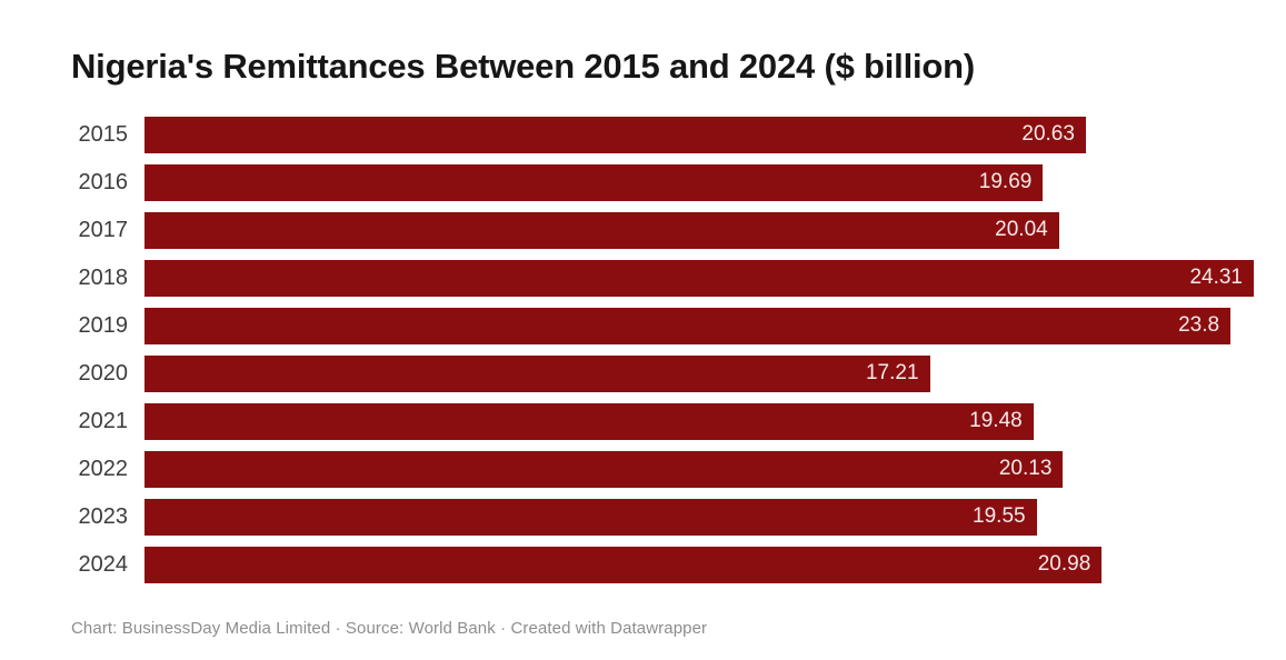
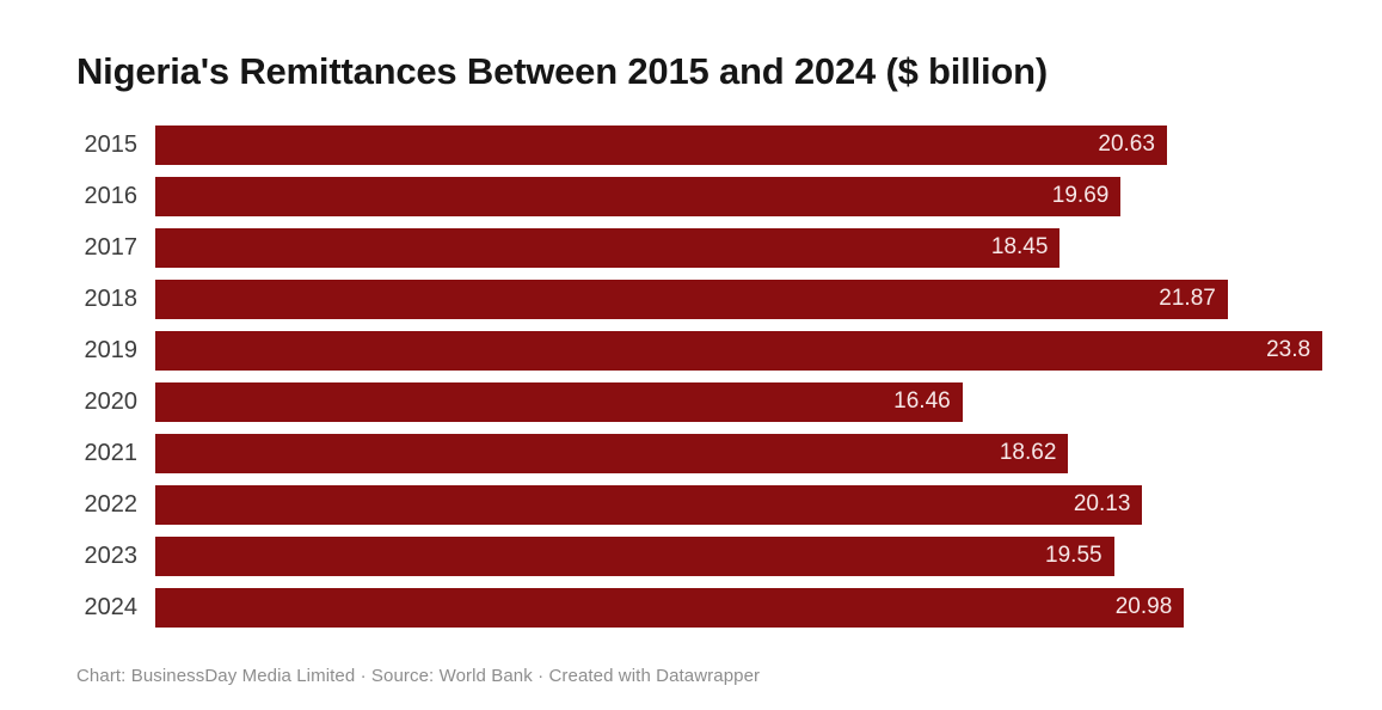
2017: 20.04 -> 18.45
2018: 24.31 -> 21.87
2020: 17.21 -> 16.46
2021: 19.48 -> 18.62
